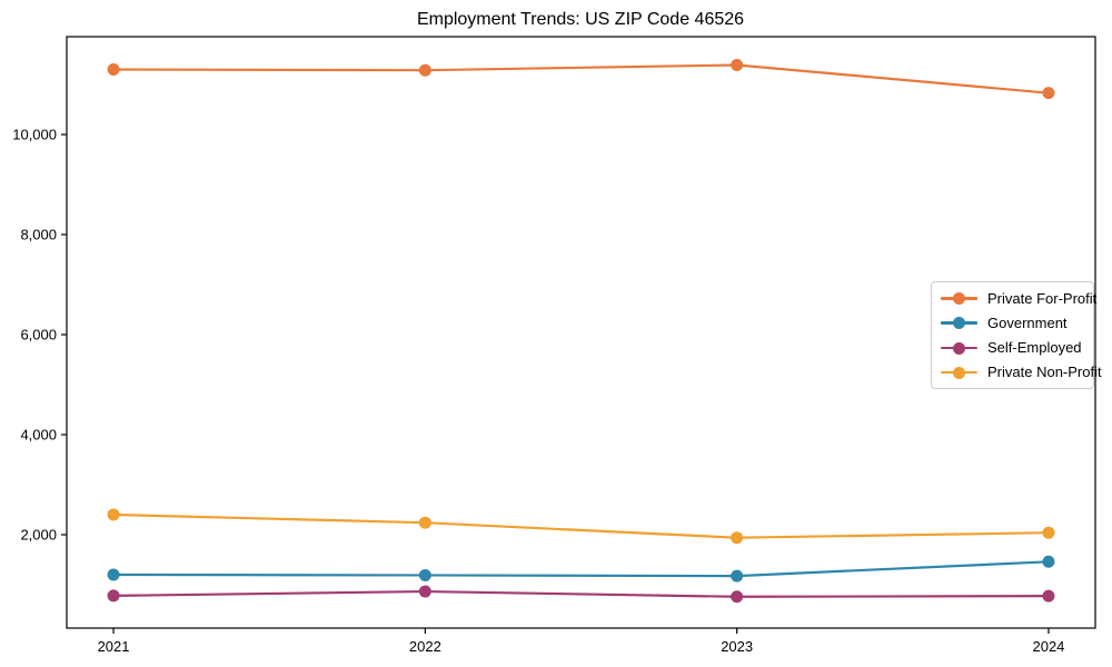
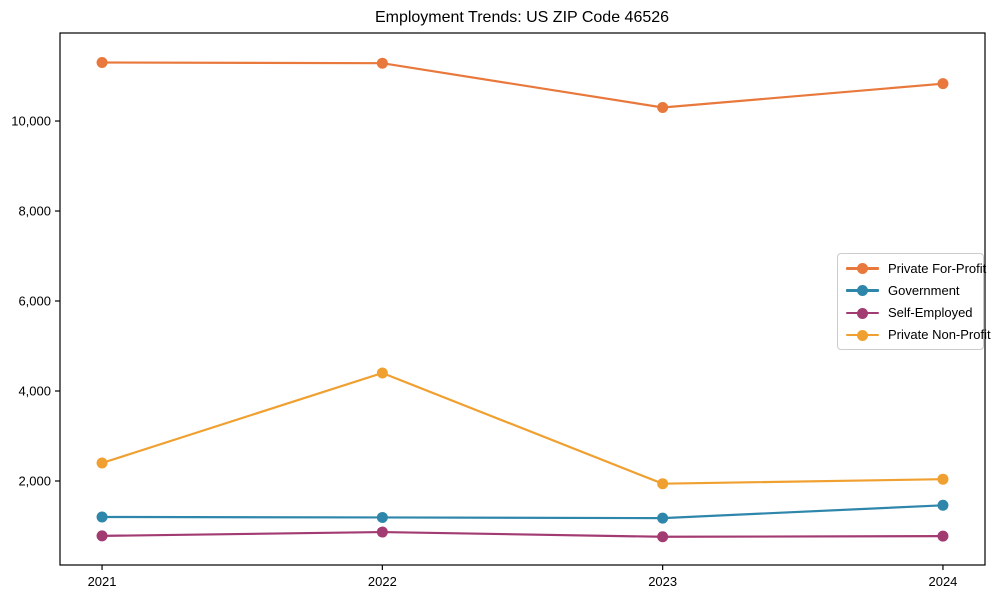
Private Non-Profit/2022: 2200 -> 4400
Private For-Profit/2023: 11400 -> 10300
